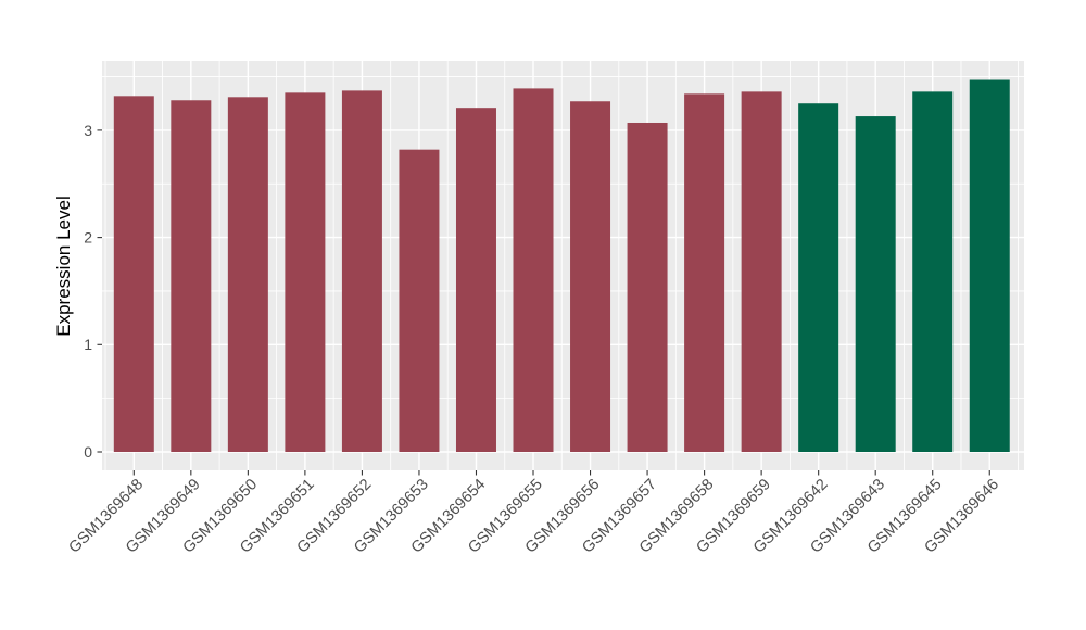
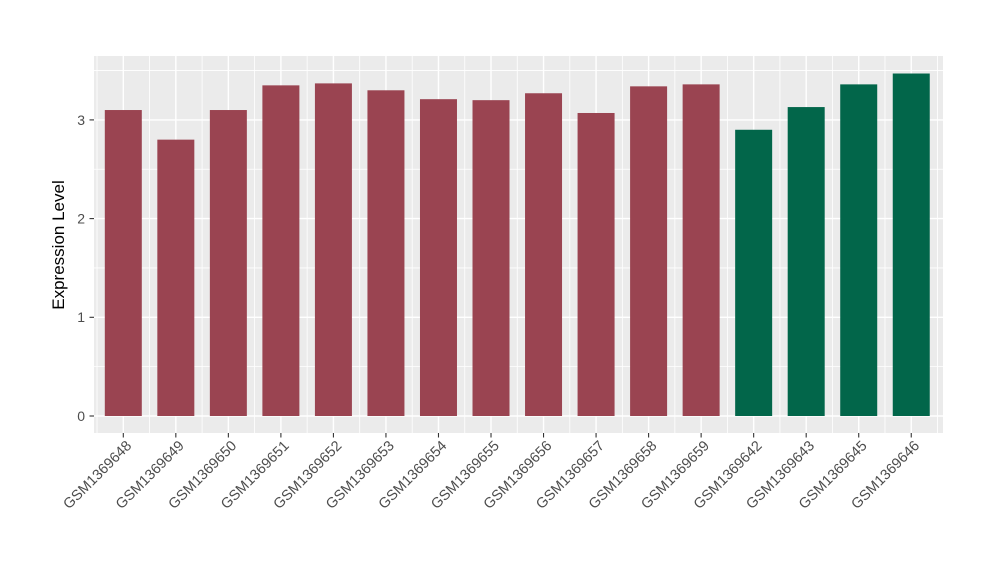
GSM1369648: 3.3 -> 3.1
GSM1369649: 3.3 -> 2.8
GSM1369650: 3.3 -> 3.1
GSM1369653: 2.8 -> 3.3
GSM1369655: 3.4 -> 3.2
GSM1369642: 3.2 -> 2.9
